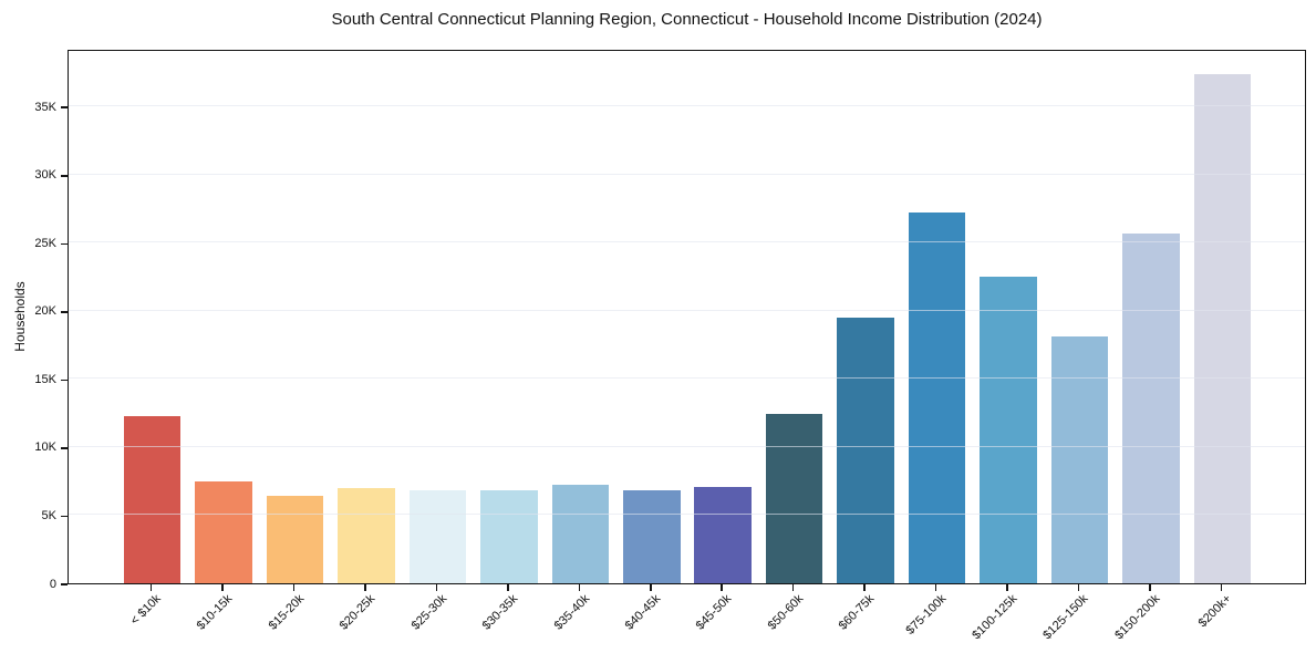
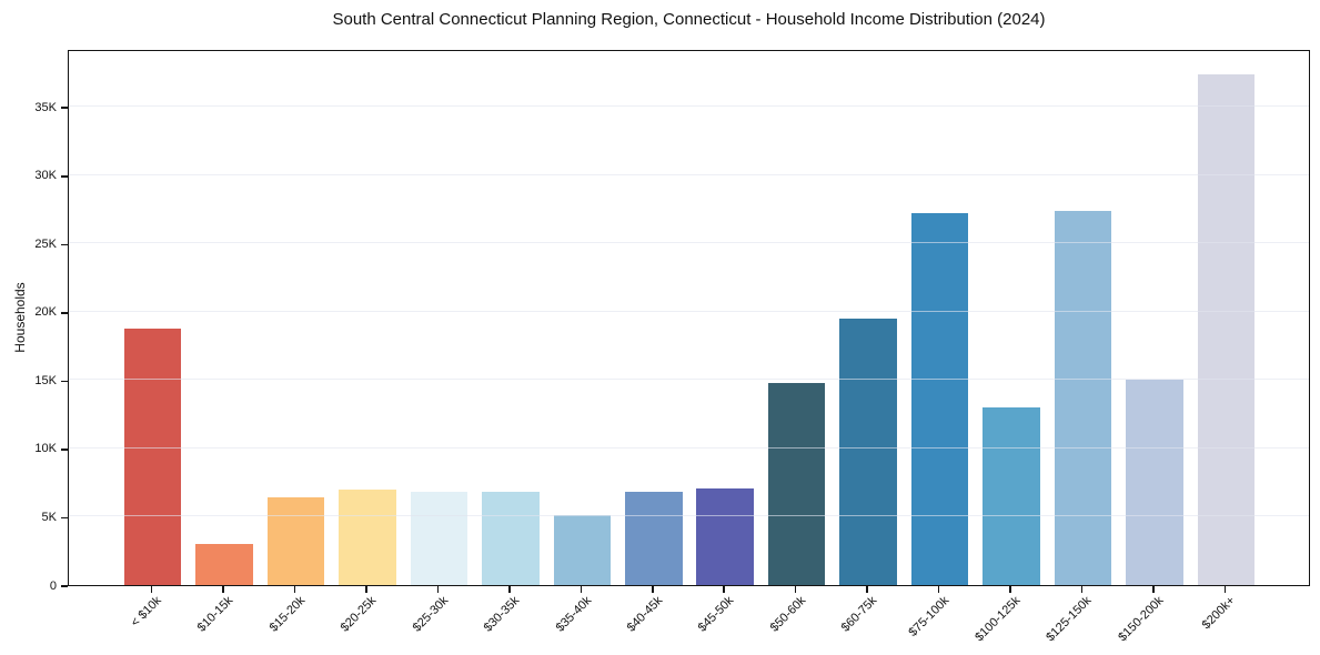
< $10k: 12.3K -> 18.8K
$10-15k: 7.5K -> 3.0K
$35-40k: 7.2K -> 5.1K
$50-60k: 12.4K -> 14.8K
$100-125k: 22.5K -> 13.0K
$125-150k: 18.1K -> 27.4K
$150-200k: 25.7K -> 15.0K
